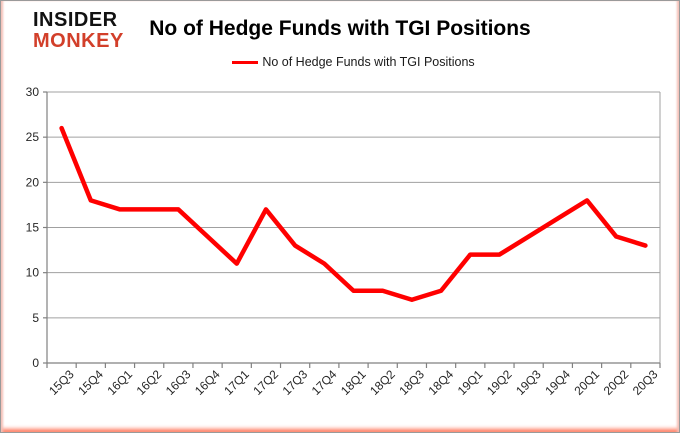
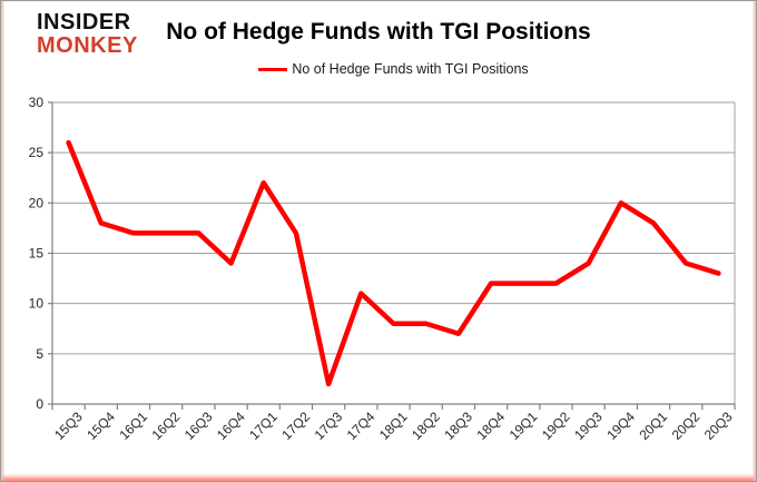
17Q1: 11 -> 22
17Q3: 13 -> 2
18Q4: 8 -> 12
19Q4: 16 -> 20
